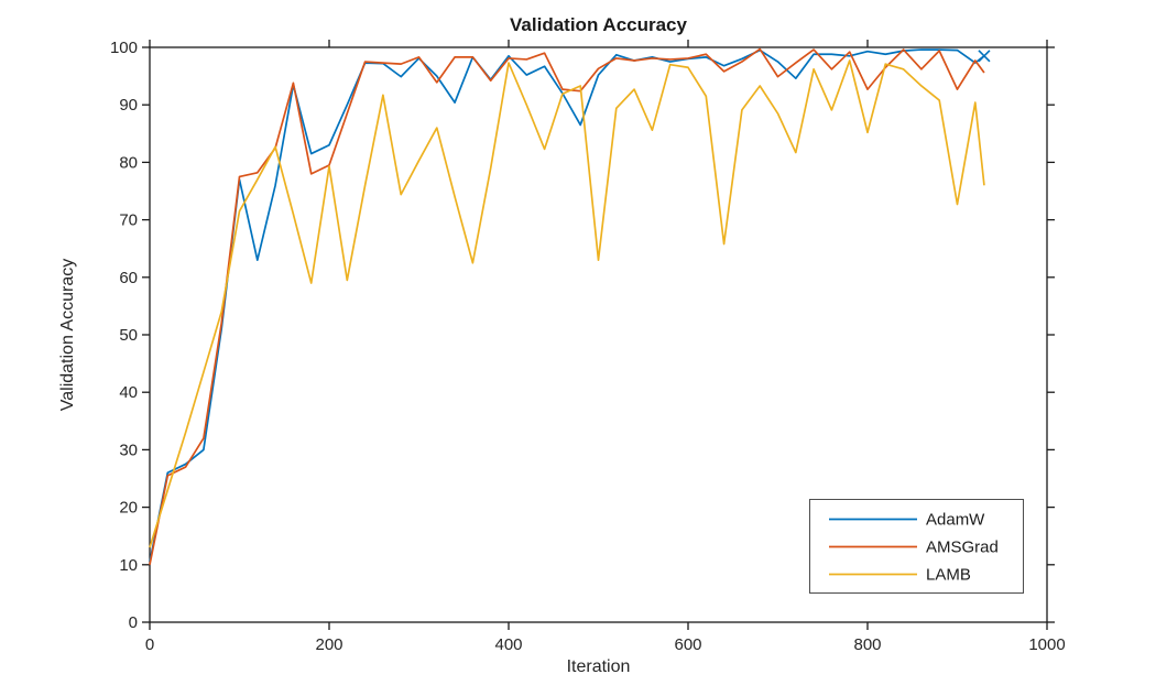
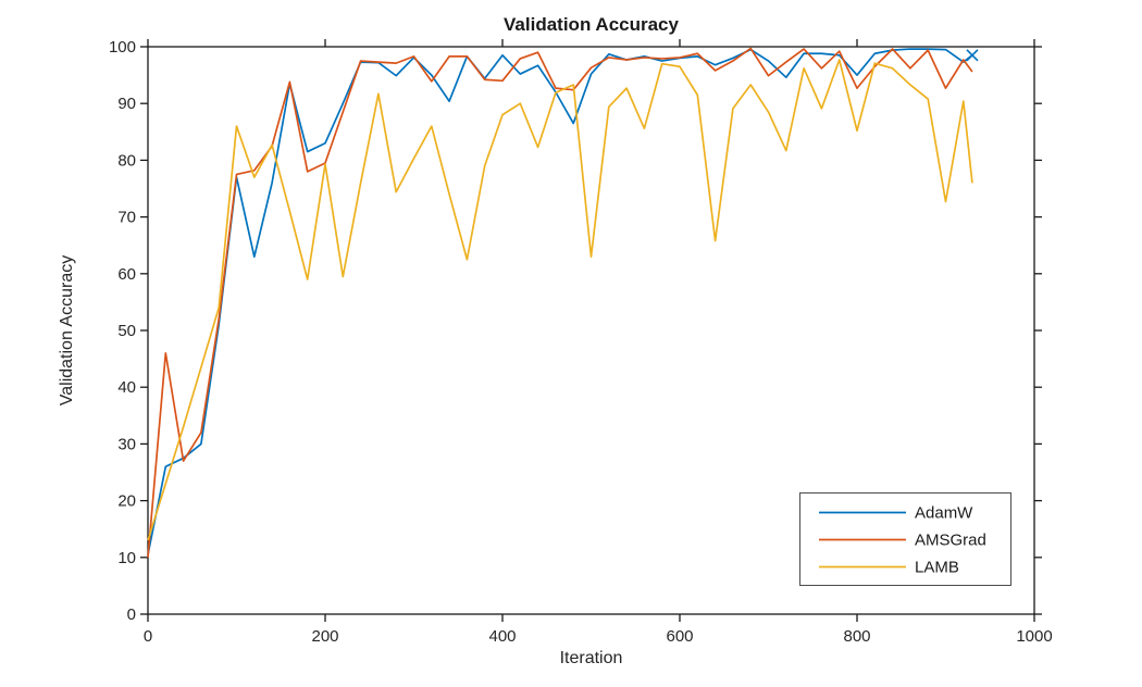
AMSGrad/20: 26 -> 46
LAMB/100: 72 -> 86
AMSGrad/400: 98 -> 94
LAMB/400: 97 -> 88
AdamW/800: 99 -> 95
